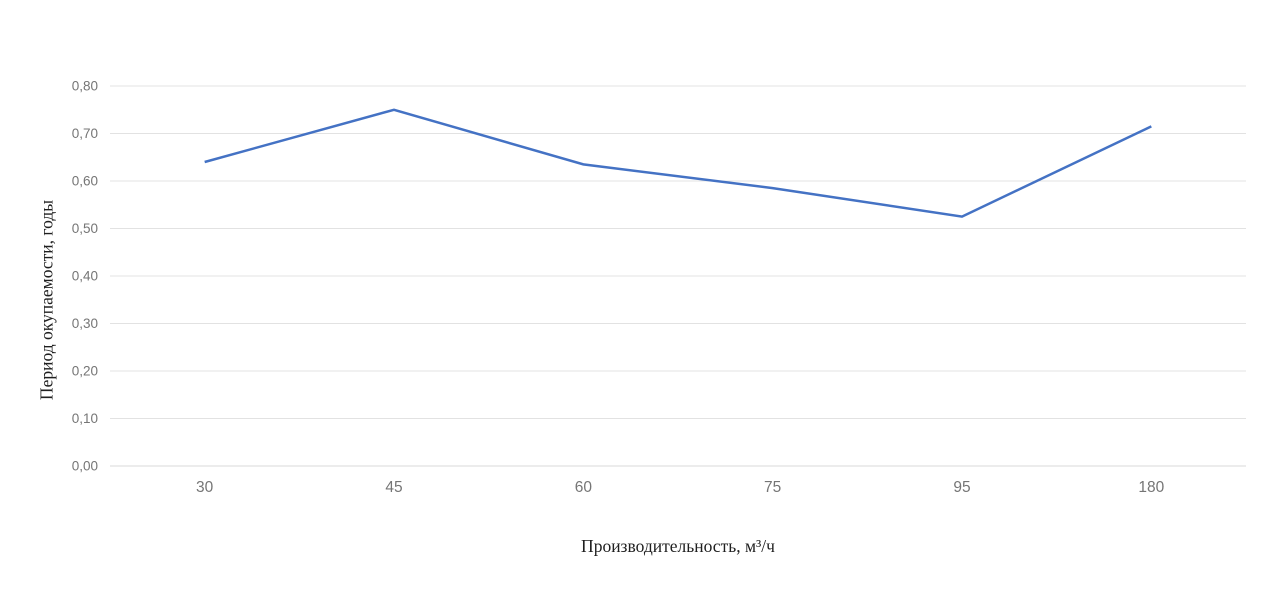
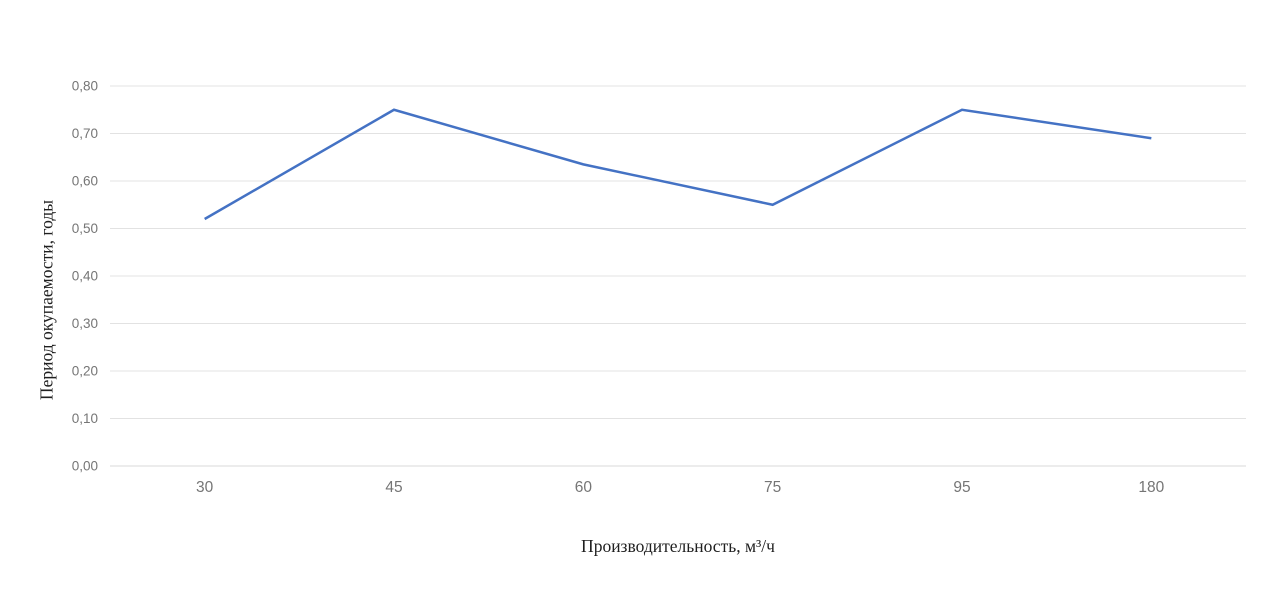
30: 0,64 -> 0,52
75: 0,58 -> 0,55
95: 0,53 -> 0,75
180: 0,71 -> 0,69
